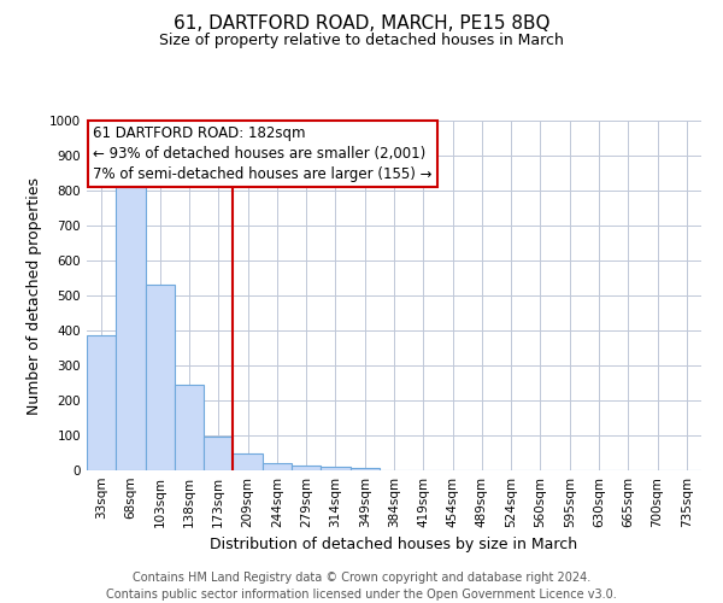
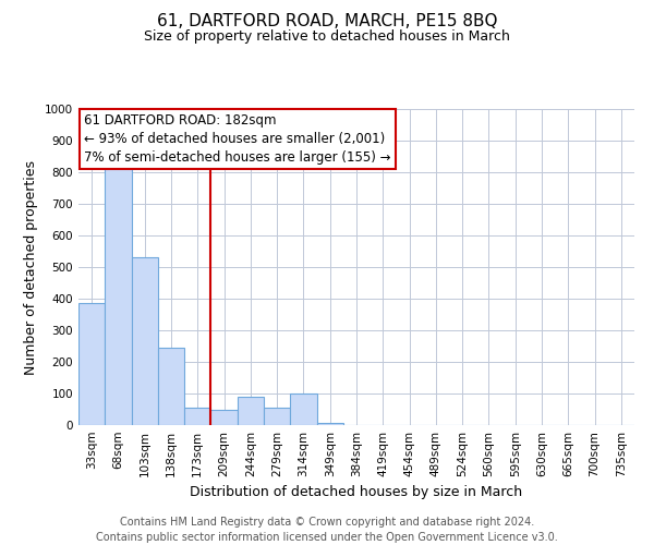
173sqm: 95 -> 55
244sqm: 20 -> 90
279sqm: 15 -> 55
314sqm: 10 -> 100
